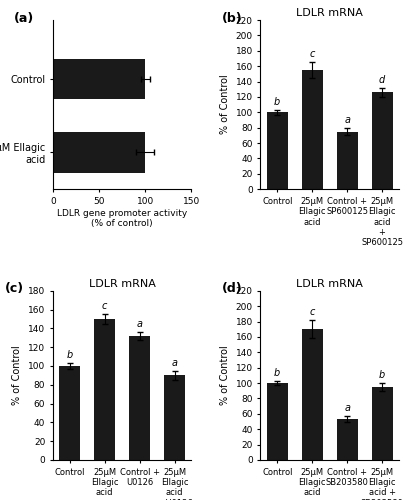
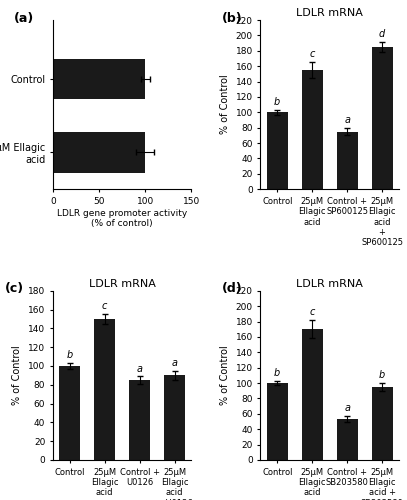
25μM Ellagic acid + SP600125: 126 -> 185
Control + U0126: 132 -> 85
